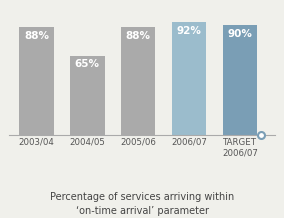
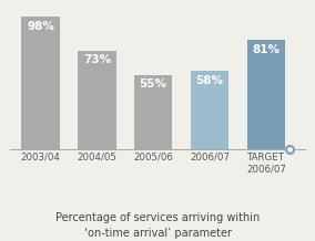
2003/04: 88% -> 98%
2004/05: 65% -> 73%
2005/06: 88% -> 55%
2006/07: 92% -> 58%
TARGET 2006/07: 90% -> 81%
